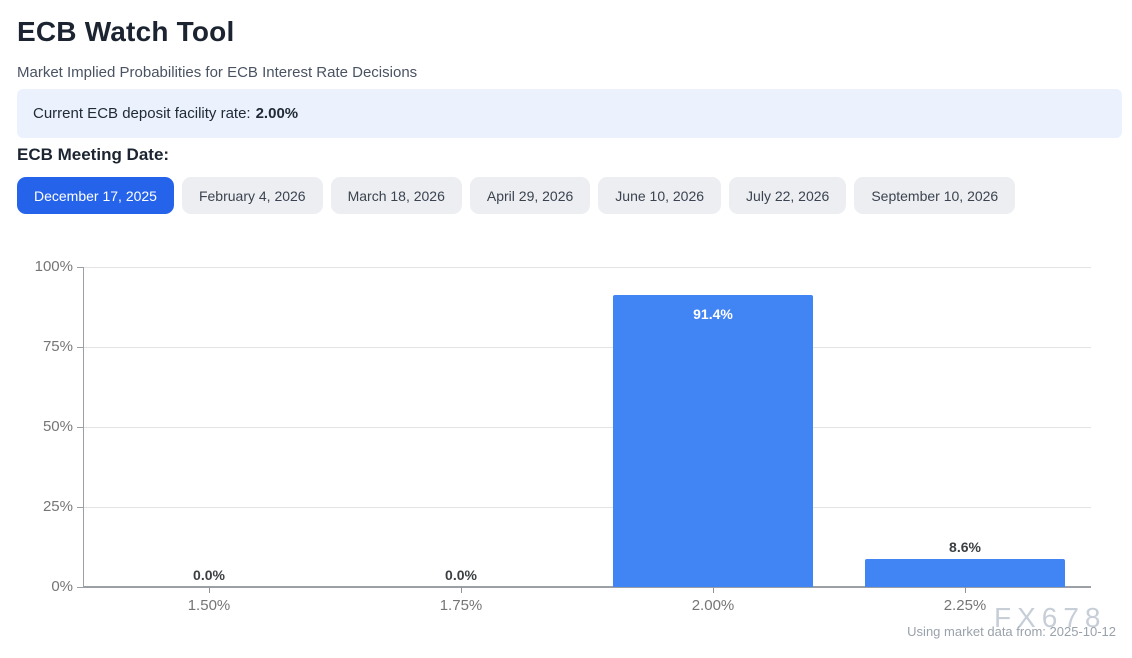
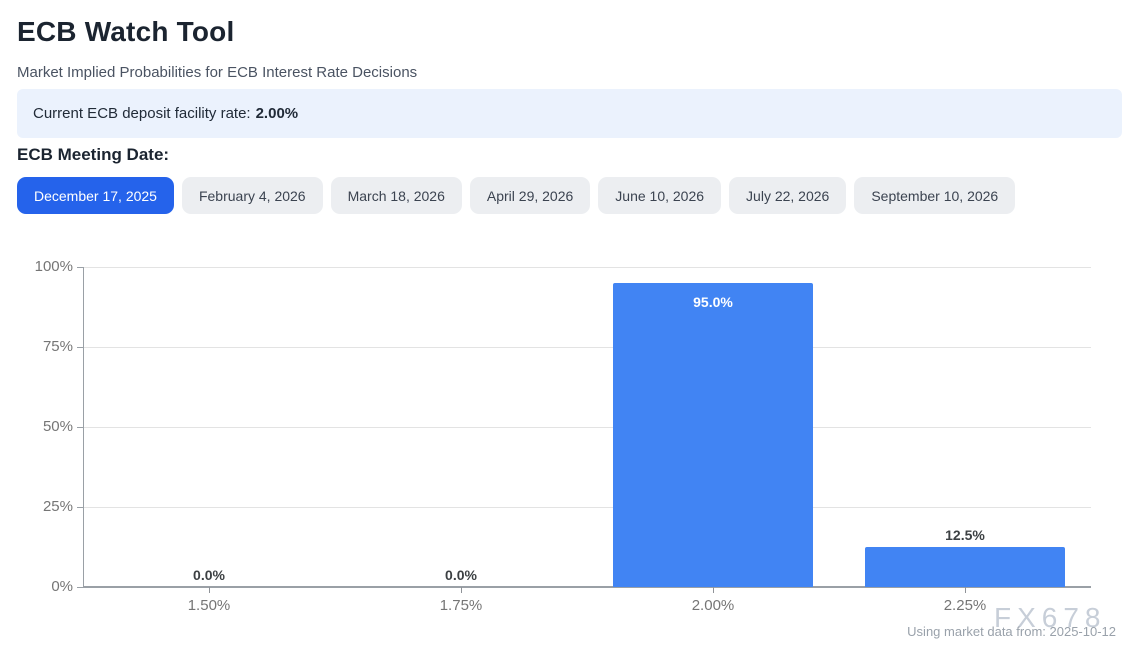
2.00%: 91.4% -> 95.0%
2.25%: 8.6% -> 12.5%
